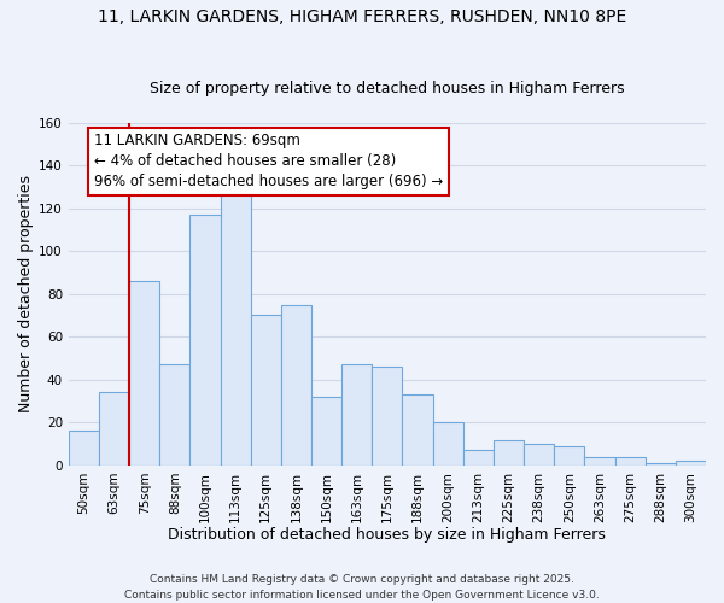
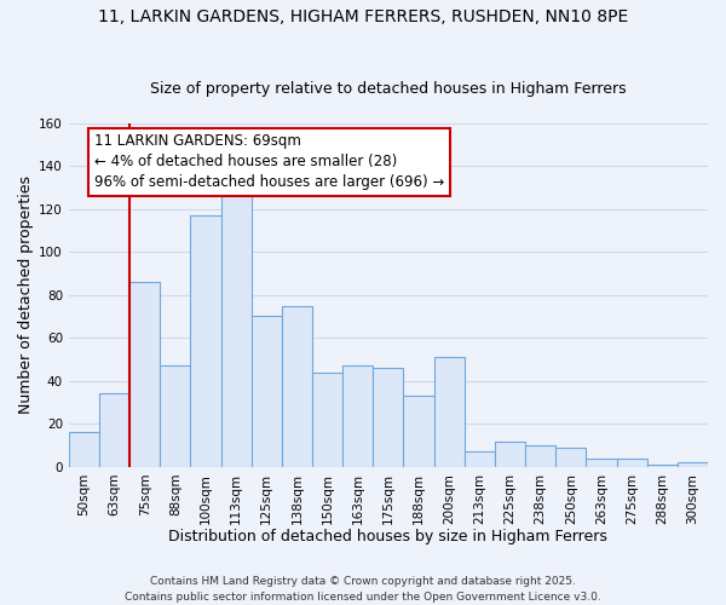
150sqm: 32 -> 44
200sqm: 20 -> 51
